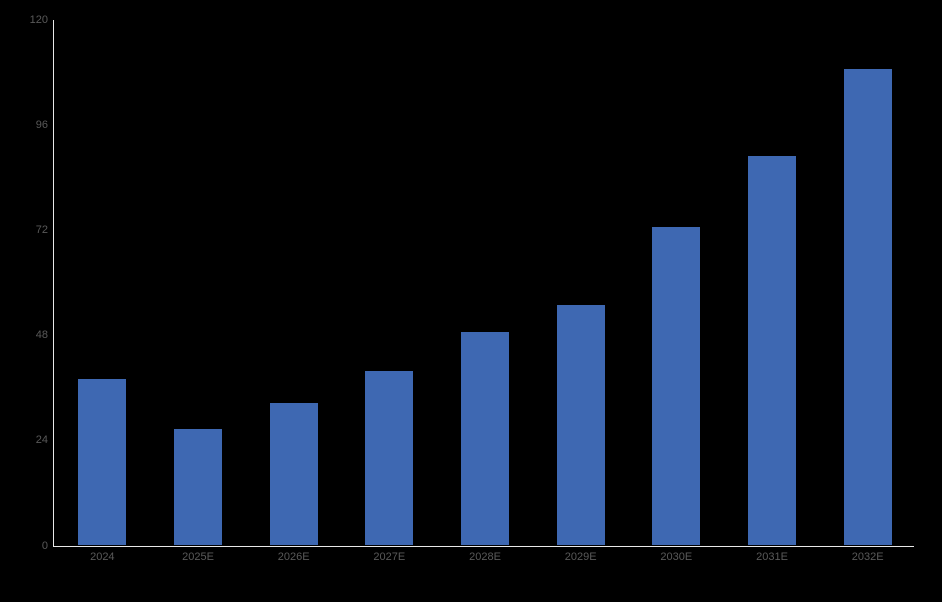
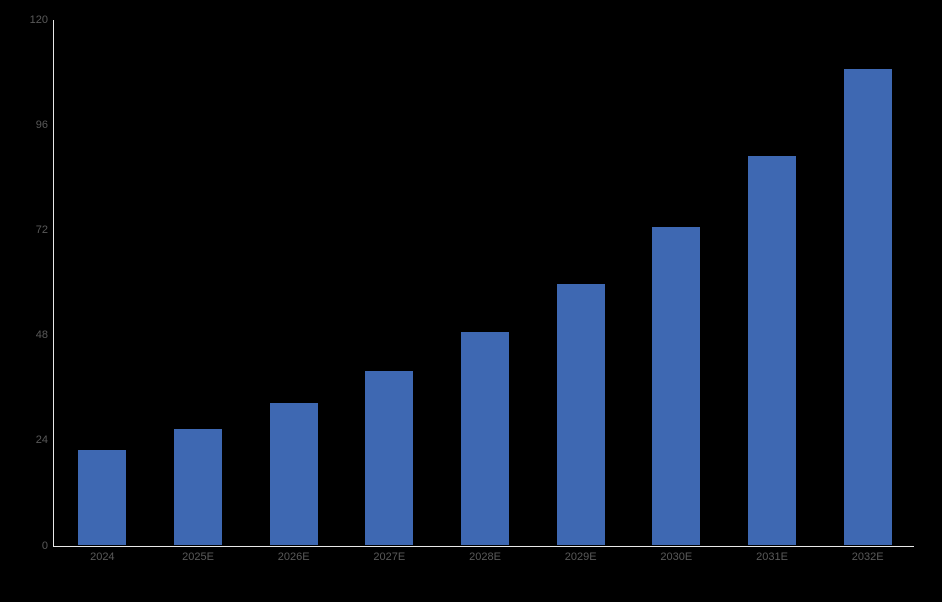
2024: 38 -> 22
2029E: 55 -> 60
